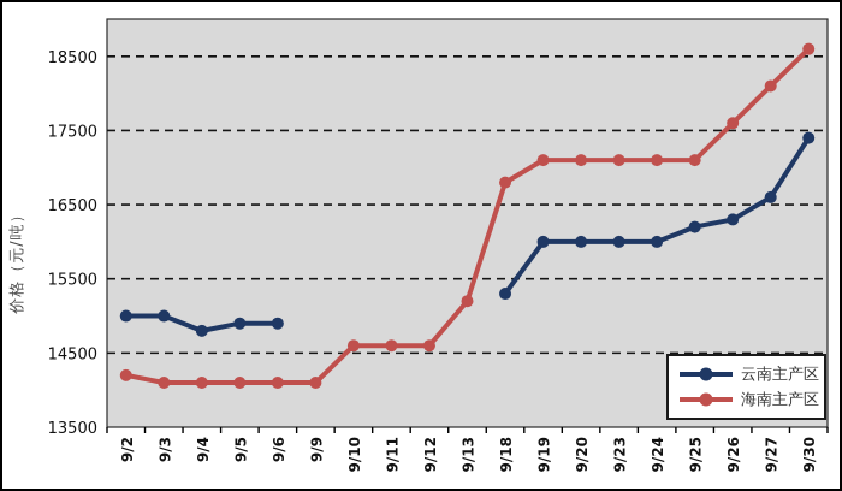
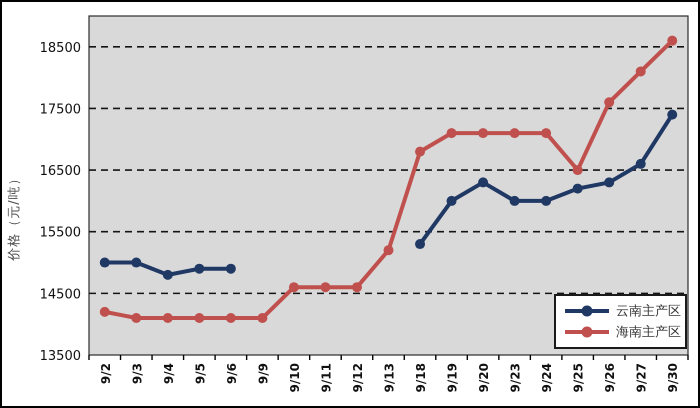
云南主产区/9/20: 16000 -> 16300
海南主产区/9/25: 17100 -> 16500
